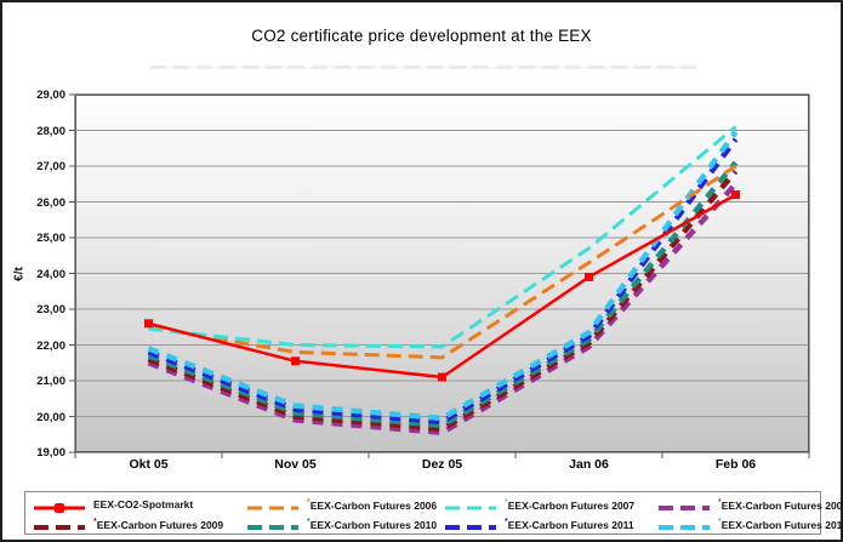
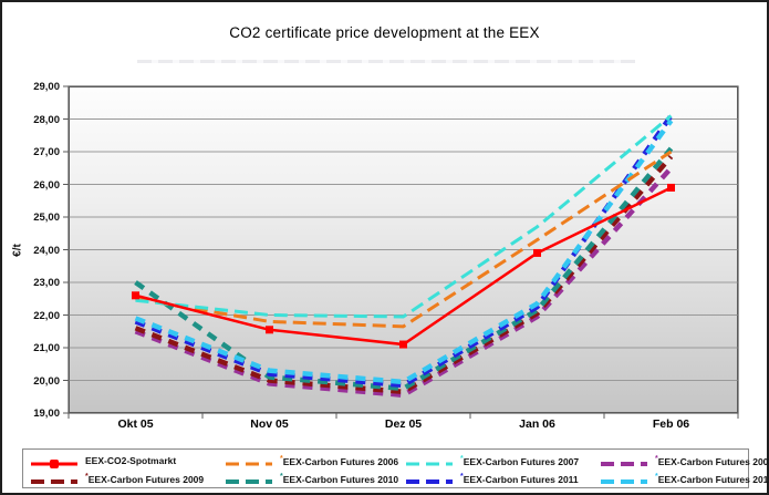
EEX-Carbon Futures 2010/Okt 05: 21,7 -> 23,0
EEX-CO2-Spotmarkt/Feb 06: 26,2 -> 25,9
EEX-Carbon Futures 2011/Feb 06: 27,8 -> 28,1
